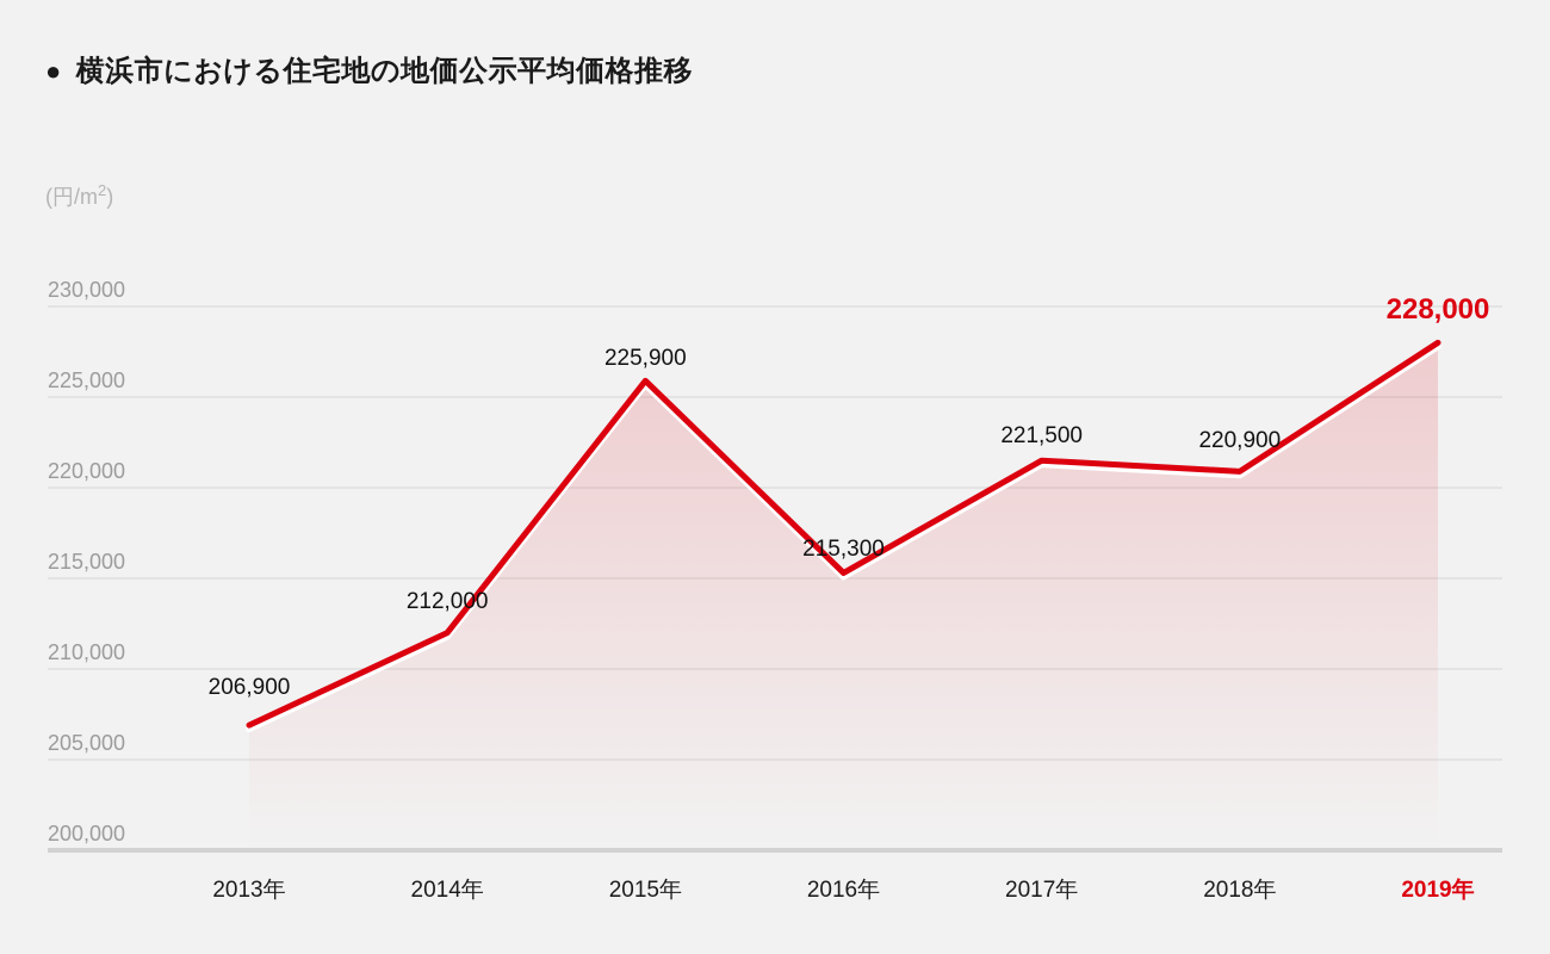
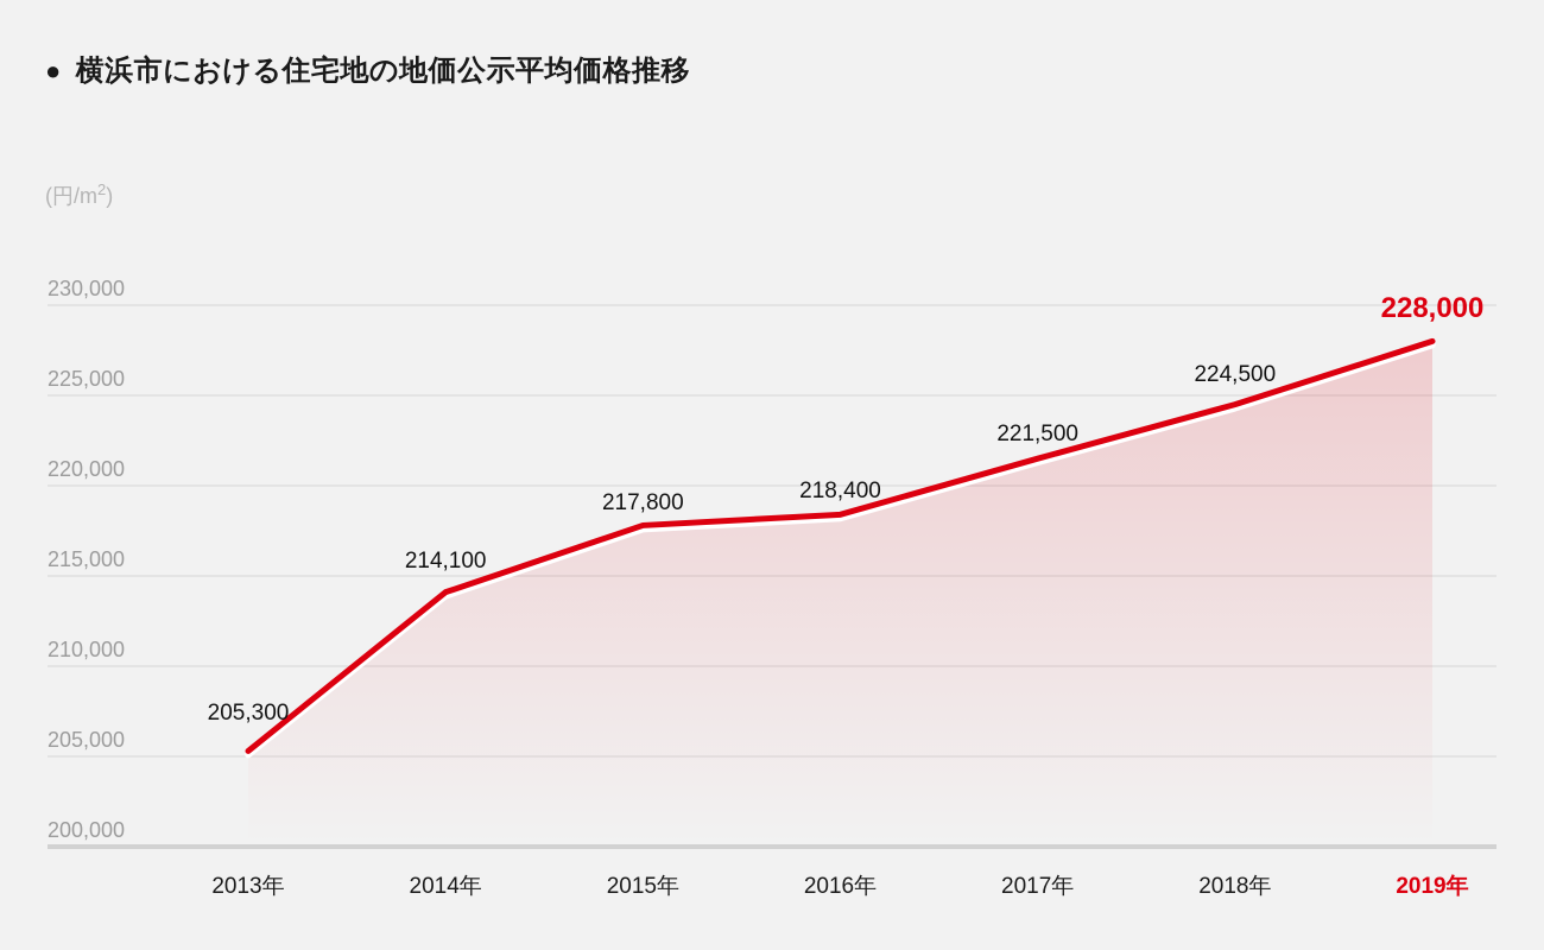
2013年: 206,900 -> 205,300
2014年: 212,000 -> 214,100
2015年: 225,900 -> 217,800
2016年: 215,300 -> 218,400
2018年: 220,900 -> 224,500
